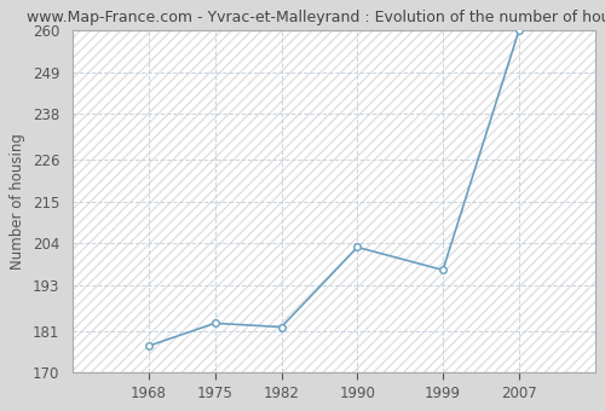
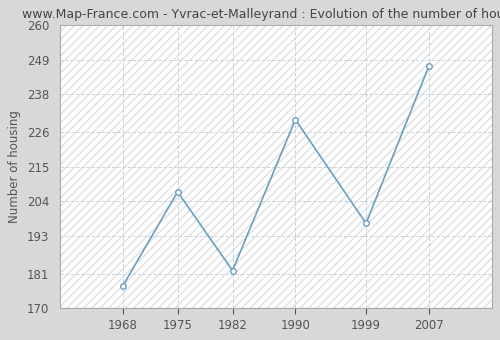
1975: 183 -> 207
1990: 203 -> 230
2007: 260 -> 247
